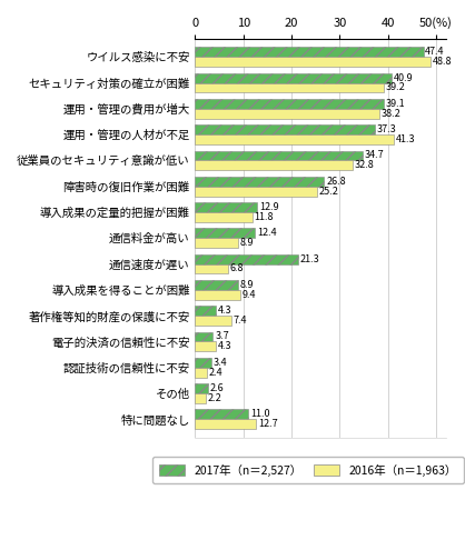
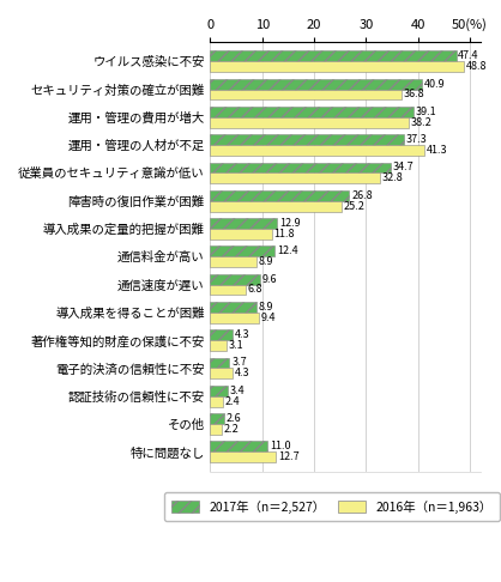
2016年（n＝1,963）/セキュリティ対策の確立が困難: 39.2 -> 36.8
2017年（n＝2,527）/通信速度が遅い: 21.3 -> 9.6
2016年（n＝1,963）/著作権等知的財産の保護に不安: 7.4 -> 3.1
